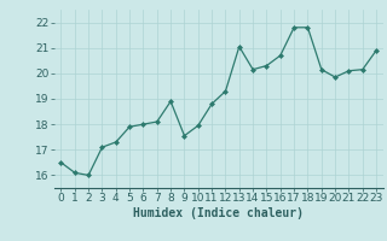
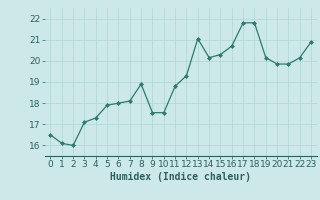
10: 17.95 -> 17.55
21: 20.10 -> 19.85
